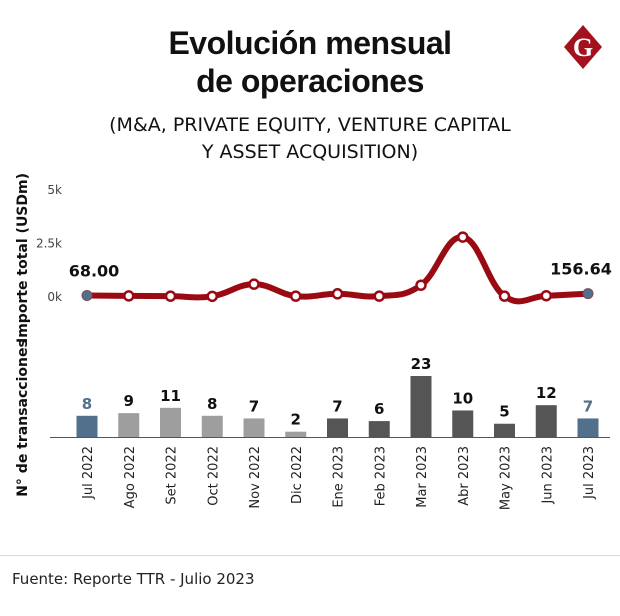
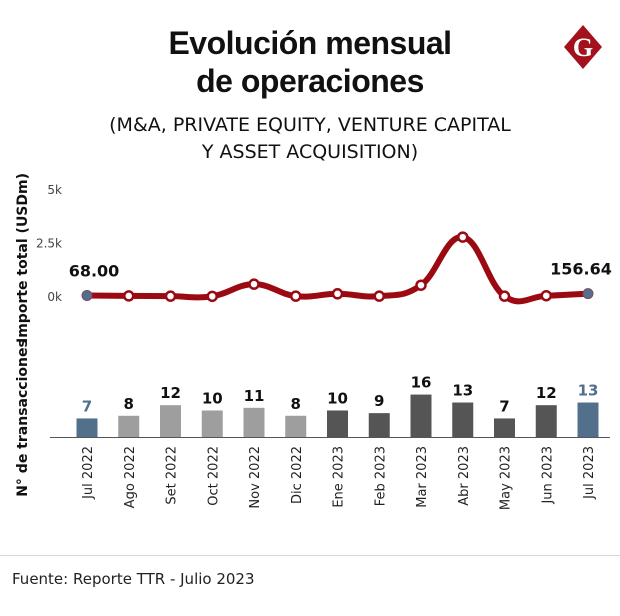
N° de transacciones/Jul 2022: 8 -> 7
N° de transacciones/Ago 2022: 9 -> 8
N° de transacciones/Set 2022: 11 -> 12
N° de transacciones/Oct 2022: 8 -> 10
N° de transacciones/Nov 2022: 7 -> 11
N° de transacciones/Dic 2022: 2 -> 8
N° de transacciones/Ene 2023: 7 -> 10
N° de transacciones/Feb 2023: 6 -> 9
N° de transacciones/Mar 2023: 23 -> 16
N° de transacciones/Abr 2023: 10 -> 13
N° de transacciones/May 2023: 5 -> 7
N° de transacciones/Jul 2023: 7 -> 13
